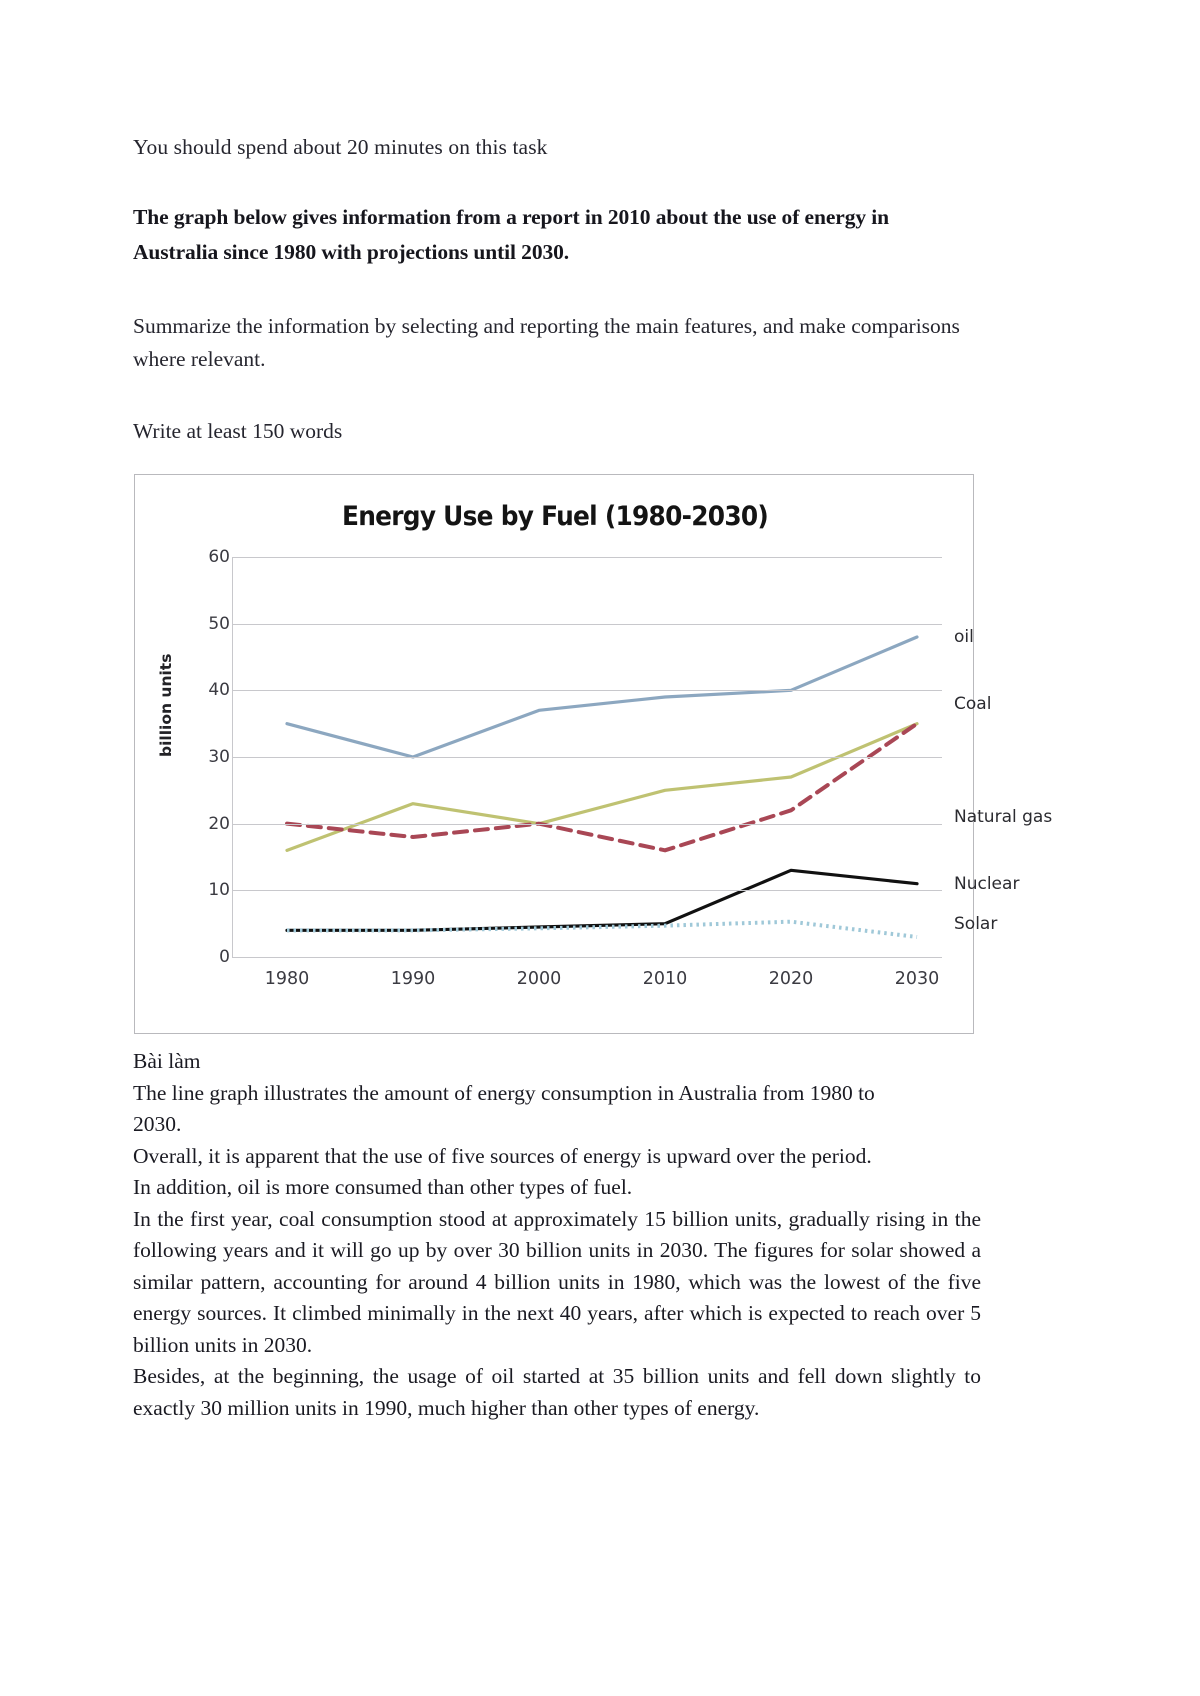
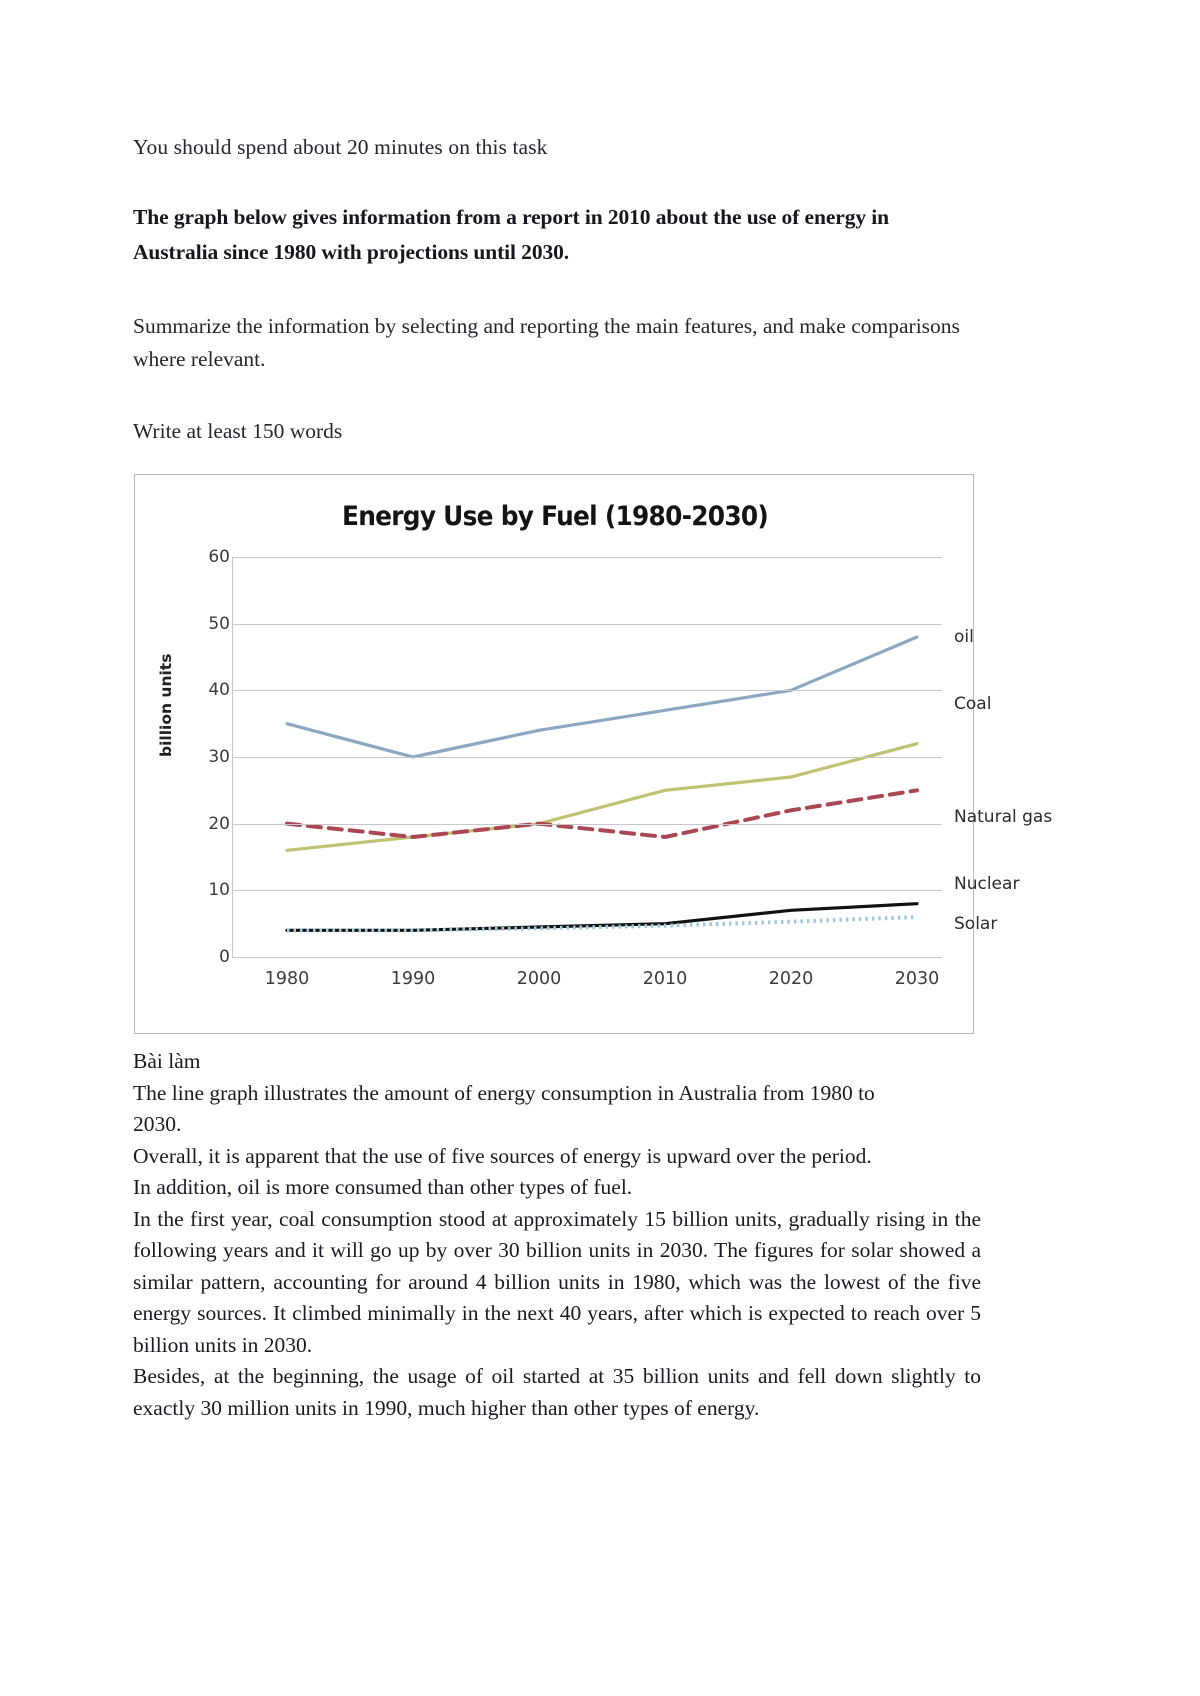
Coal/1990: 23 -> 18
oil/2000: 37 -> 34
oil/2010: 39 -> 37
Natural gas/2010: 16 -> 18
Nuclear/2020: 13 -> 7
Coal/2030: 35 -> 32
Natural gas/2030: 35 -> 25
Nuclear/2030: 11 -> 8
Solar/2030: 3 -> 6
